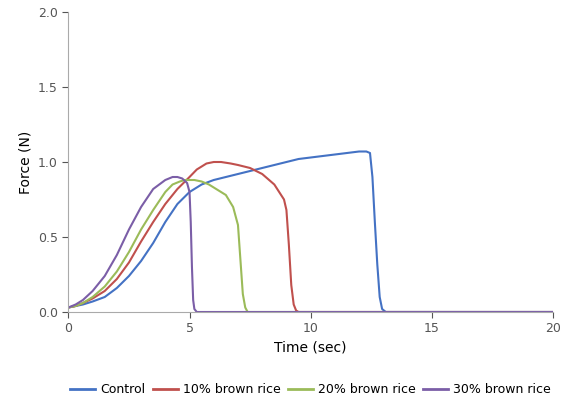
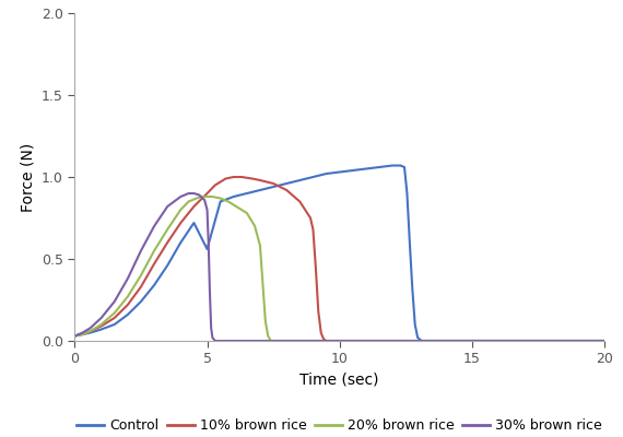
Control/5: 0.80 -> 0.56
